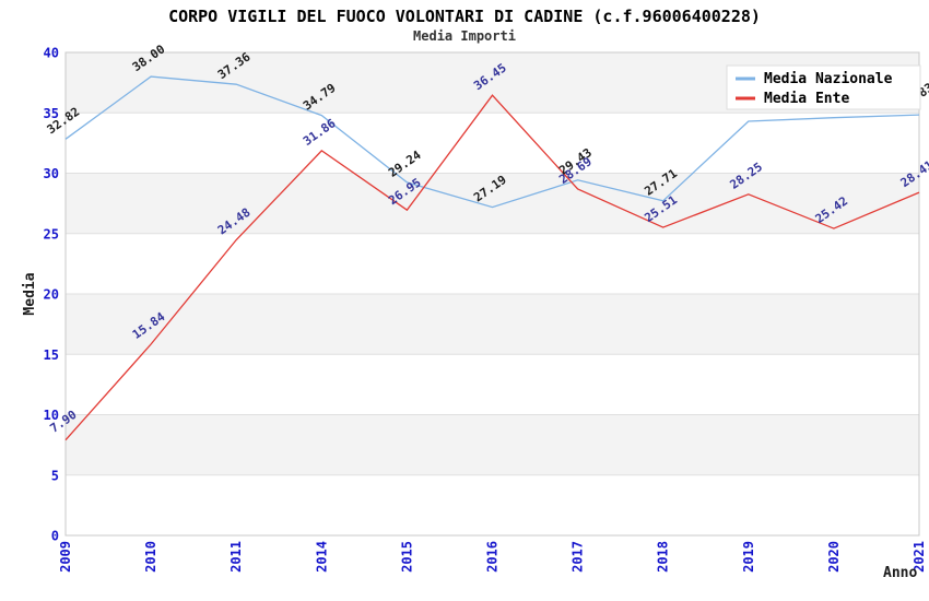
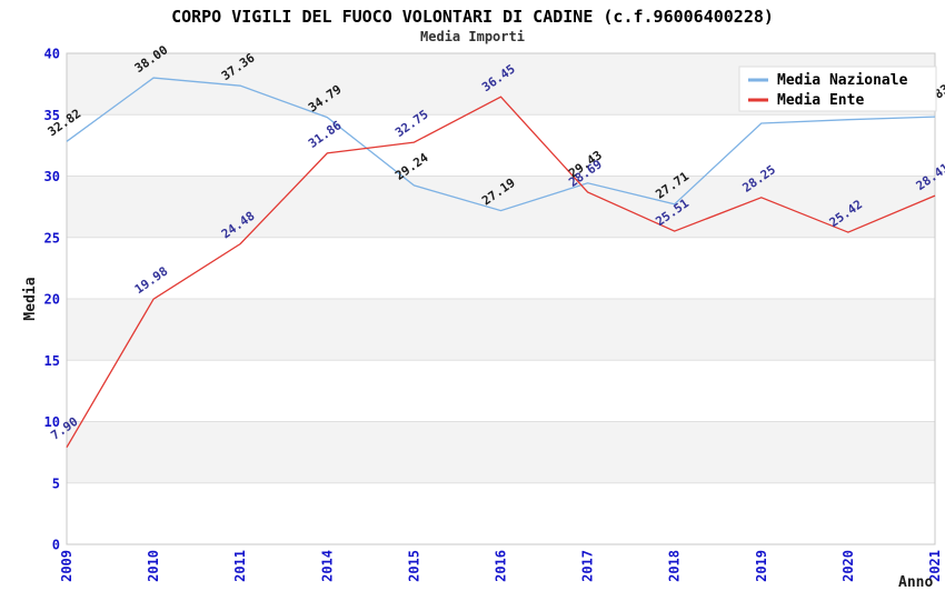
Media Ente/2010: 15.84 -> 19.98
Media Ente/2015: 26.95 -> 32.75
